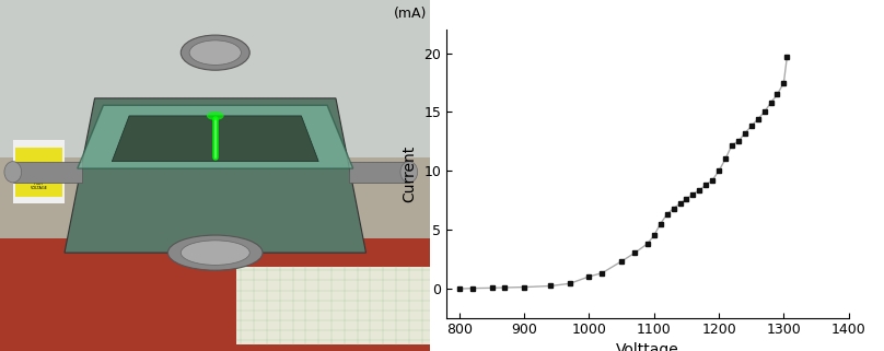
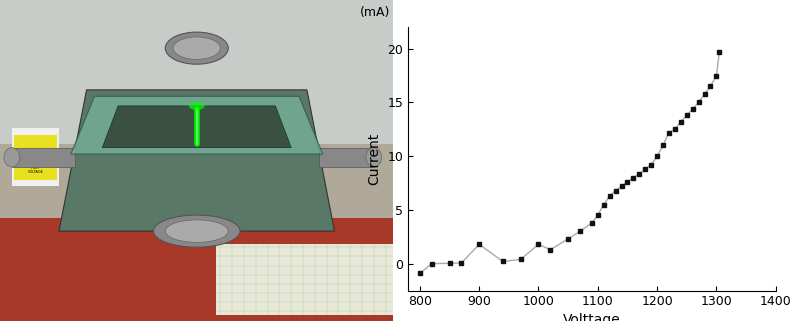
800: -0.1 -> -0.9
900: 0.1 -> 1.8
1000: 1.0 -> 1.8
